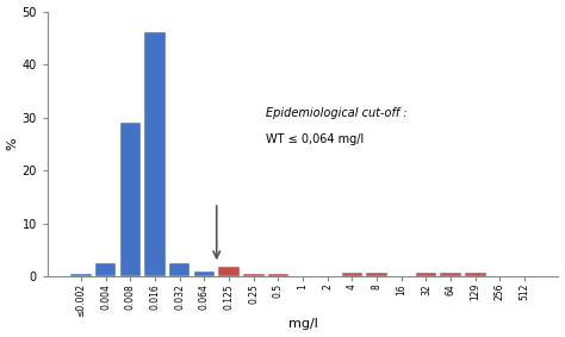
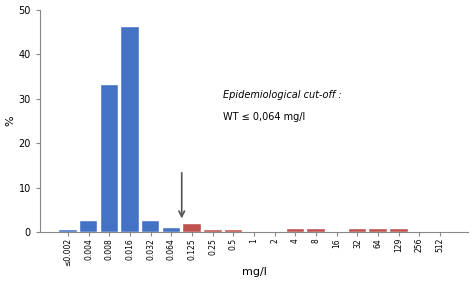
0.008: 29.0 -> 33.0
